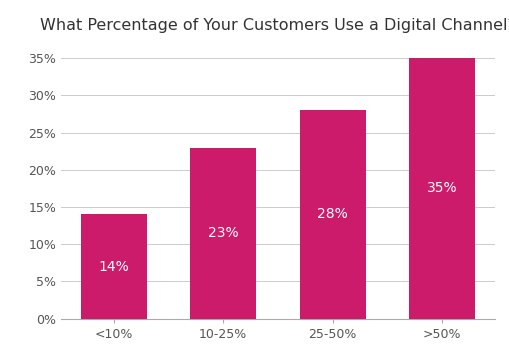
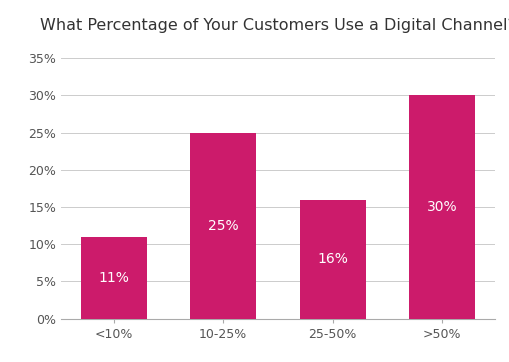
<10%: 14% -> 11%
10-25%: 23% -> 25%
25-50%: 28% -> 16%
>50%: 35% -> 30%
